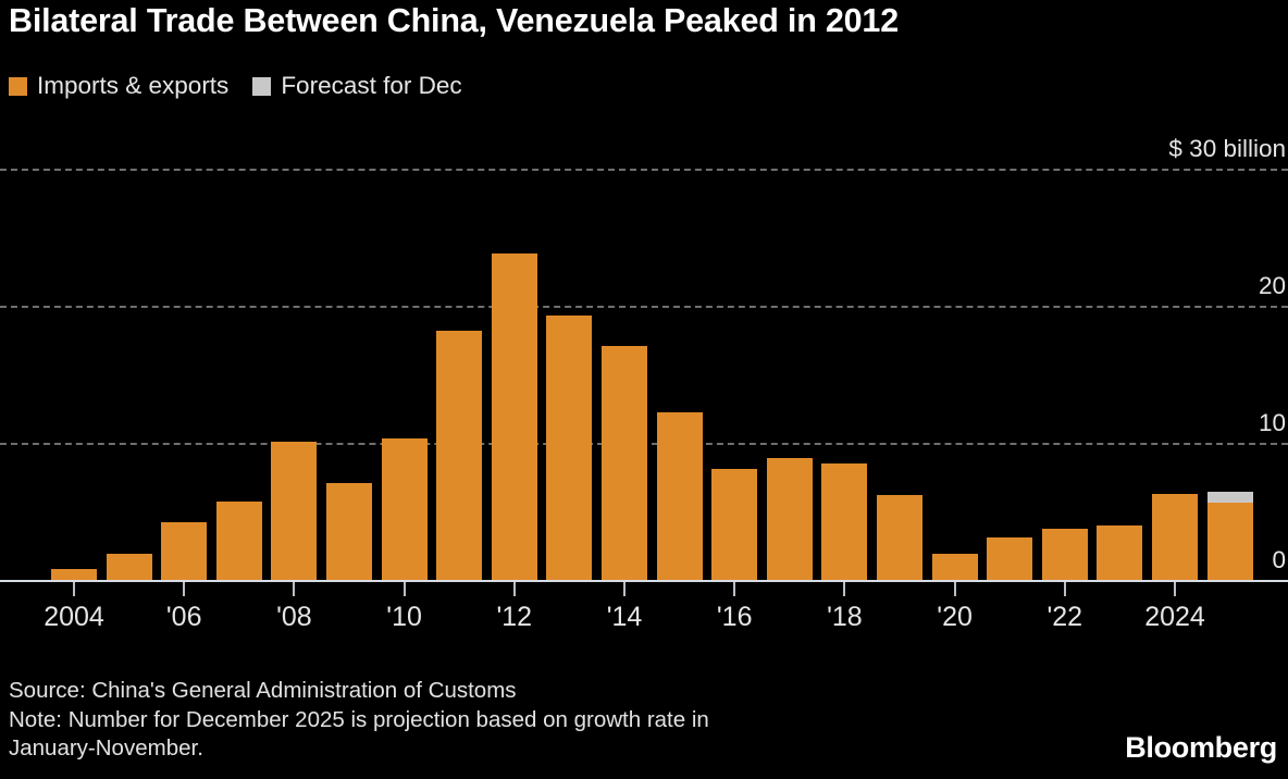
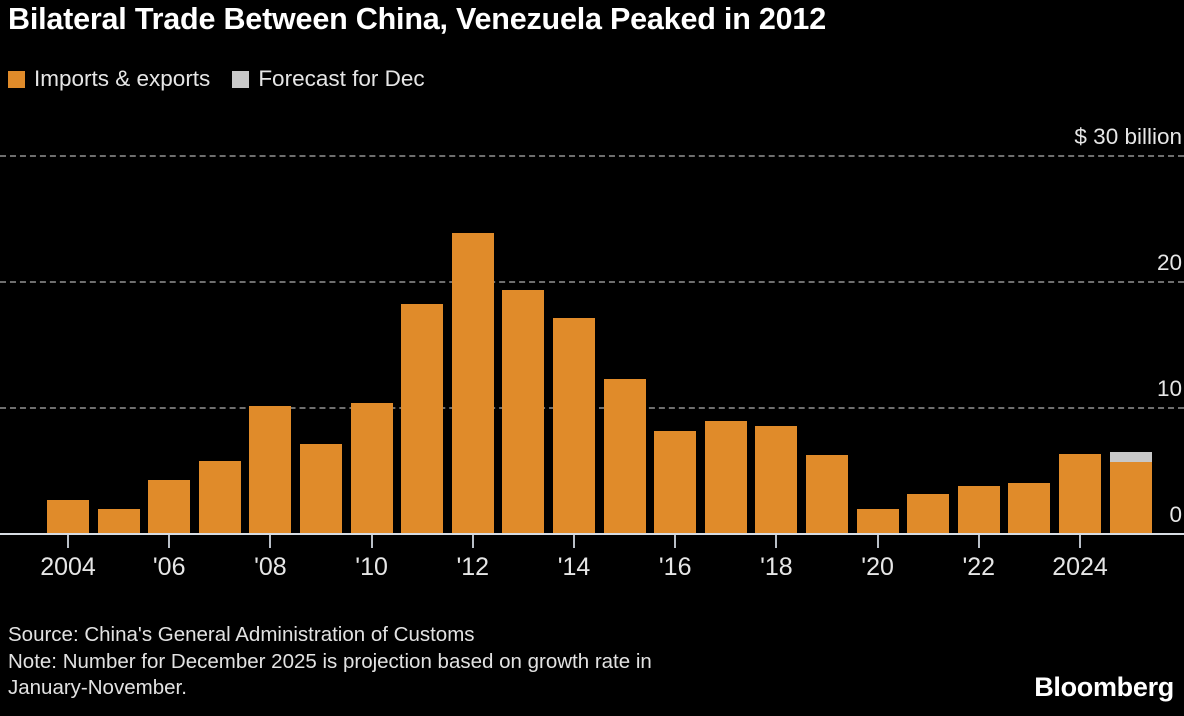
Imports & exports/2004: 0.8 -> 2.6
